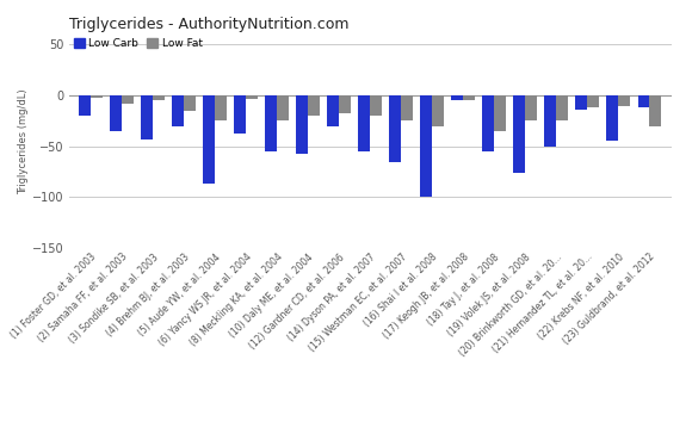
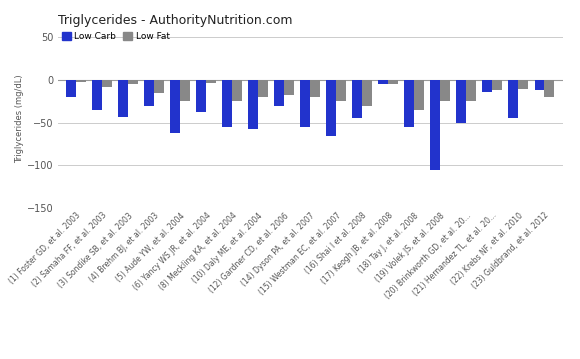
Low Carb/(5) Aude YW, et al. 2004: -86 -> -62
Low Carb/(16) Shai I et al. 2008: -100 -> -45
Low Carb/(19) Volek JS, et al. 2008: -76 -> -105
Low Fat/(23) Guldbrand, et al. 2012: -30 -> -20
